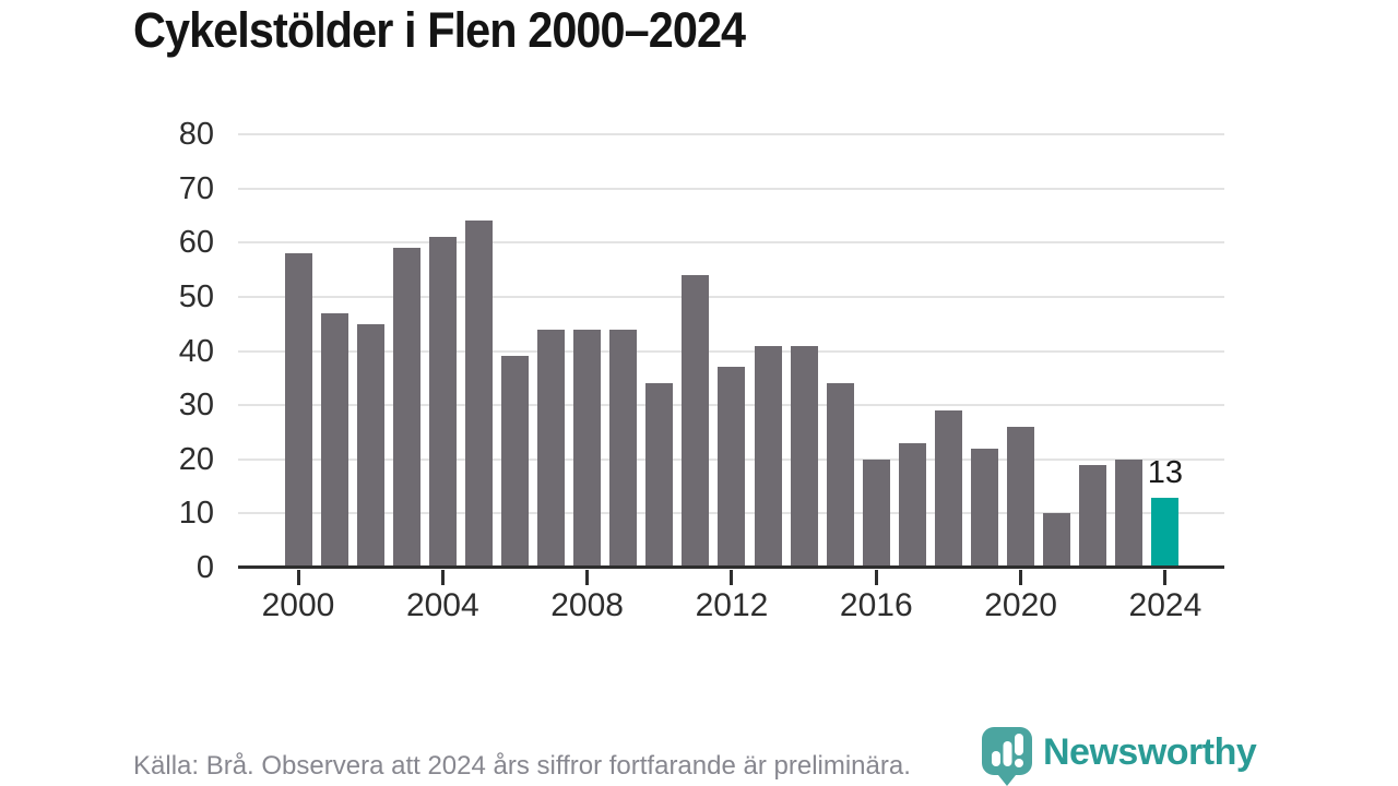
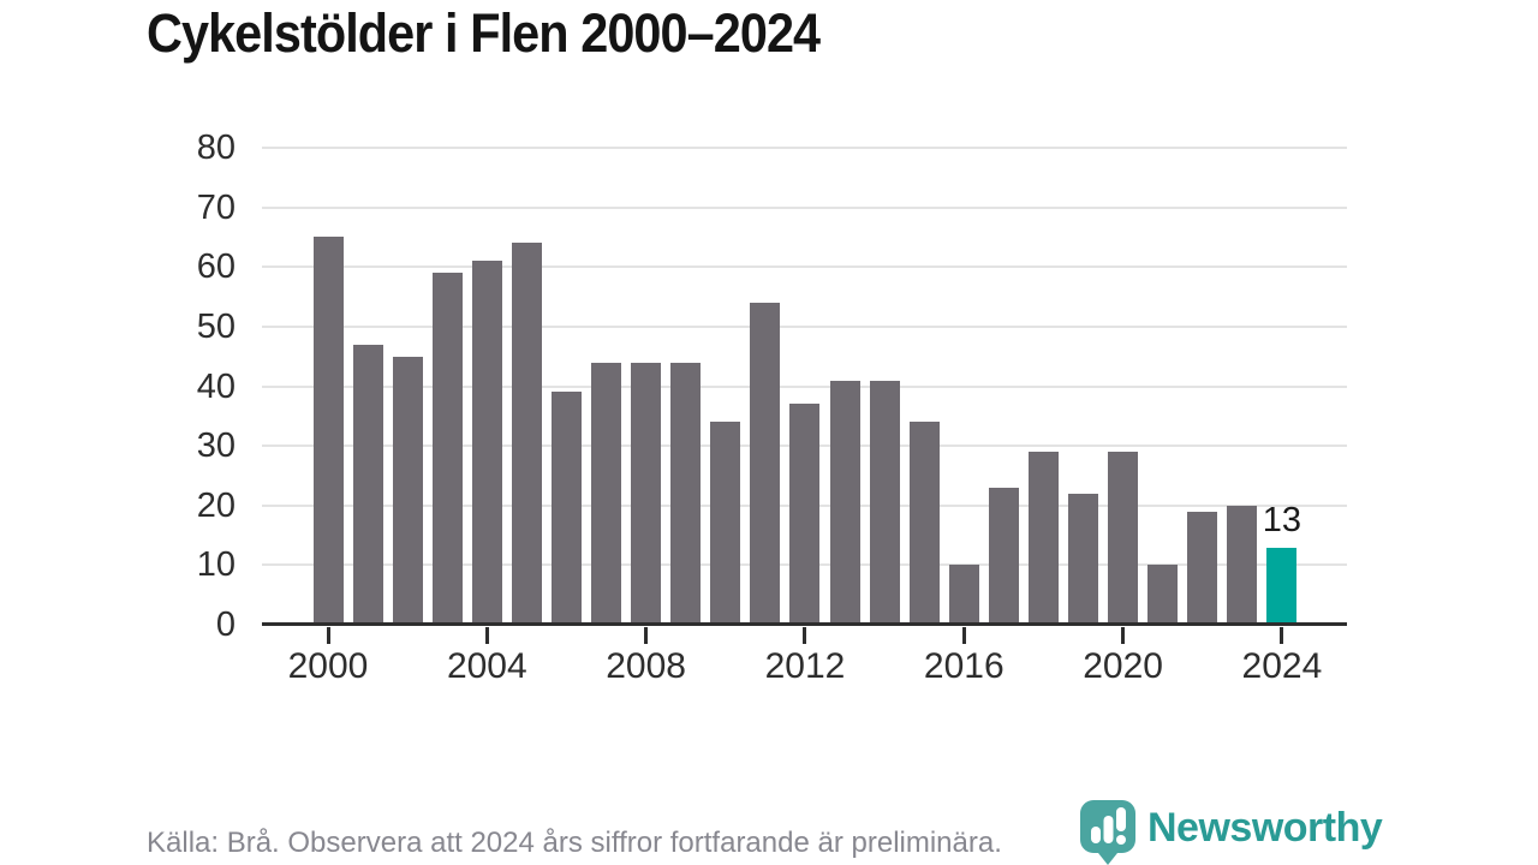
2000: 58 -> 65
2016: 20 -> 10
2020: 26 -> 29
